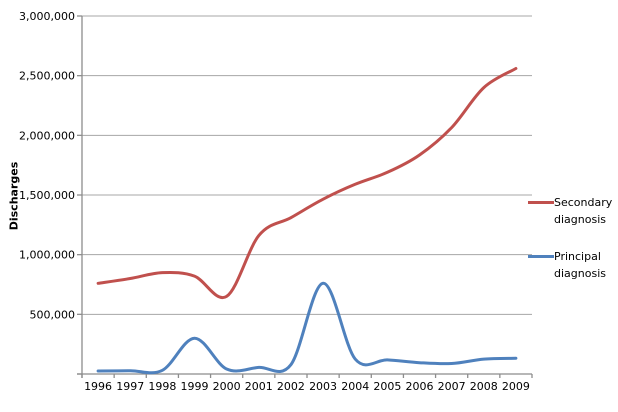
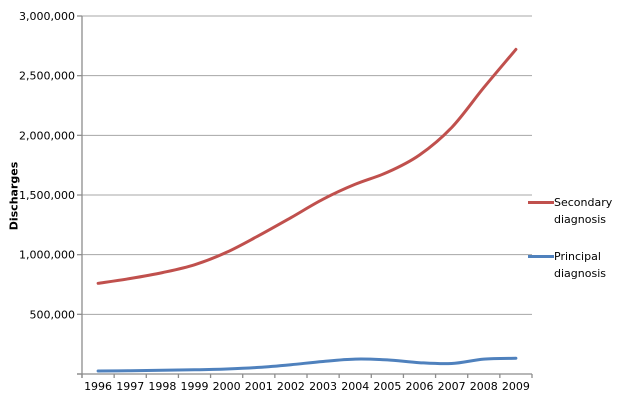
Secondary diagnosis/1999: 820000 -> 920000
Principal diagnosis/1999: 300000 -> 40000
Secondary diagnosis/2000: 650000 -> 1020000
Principal diagnosis/2003: 760000 -> 100000
Secondary diagnosis/2009: 2560000 -> 2720000
